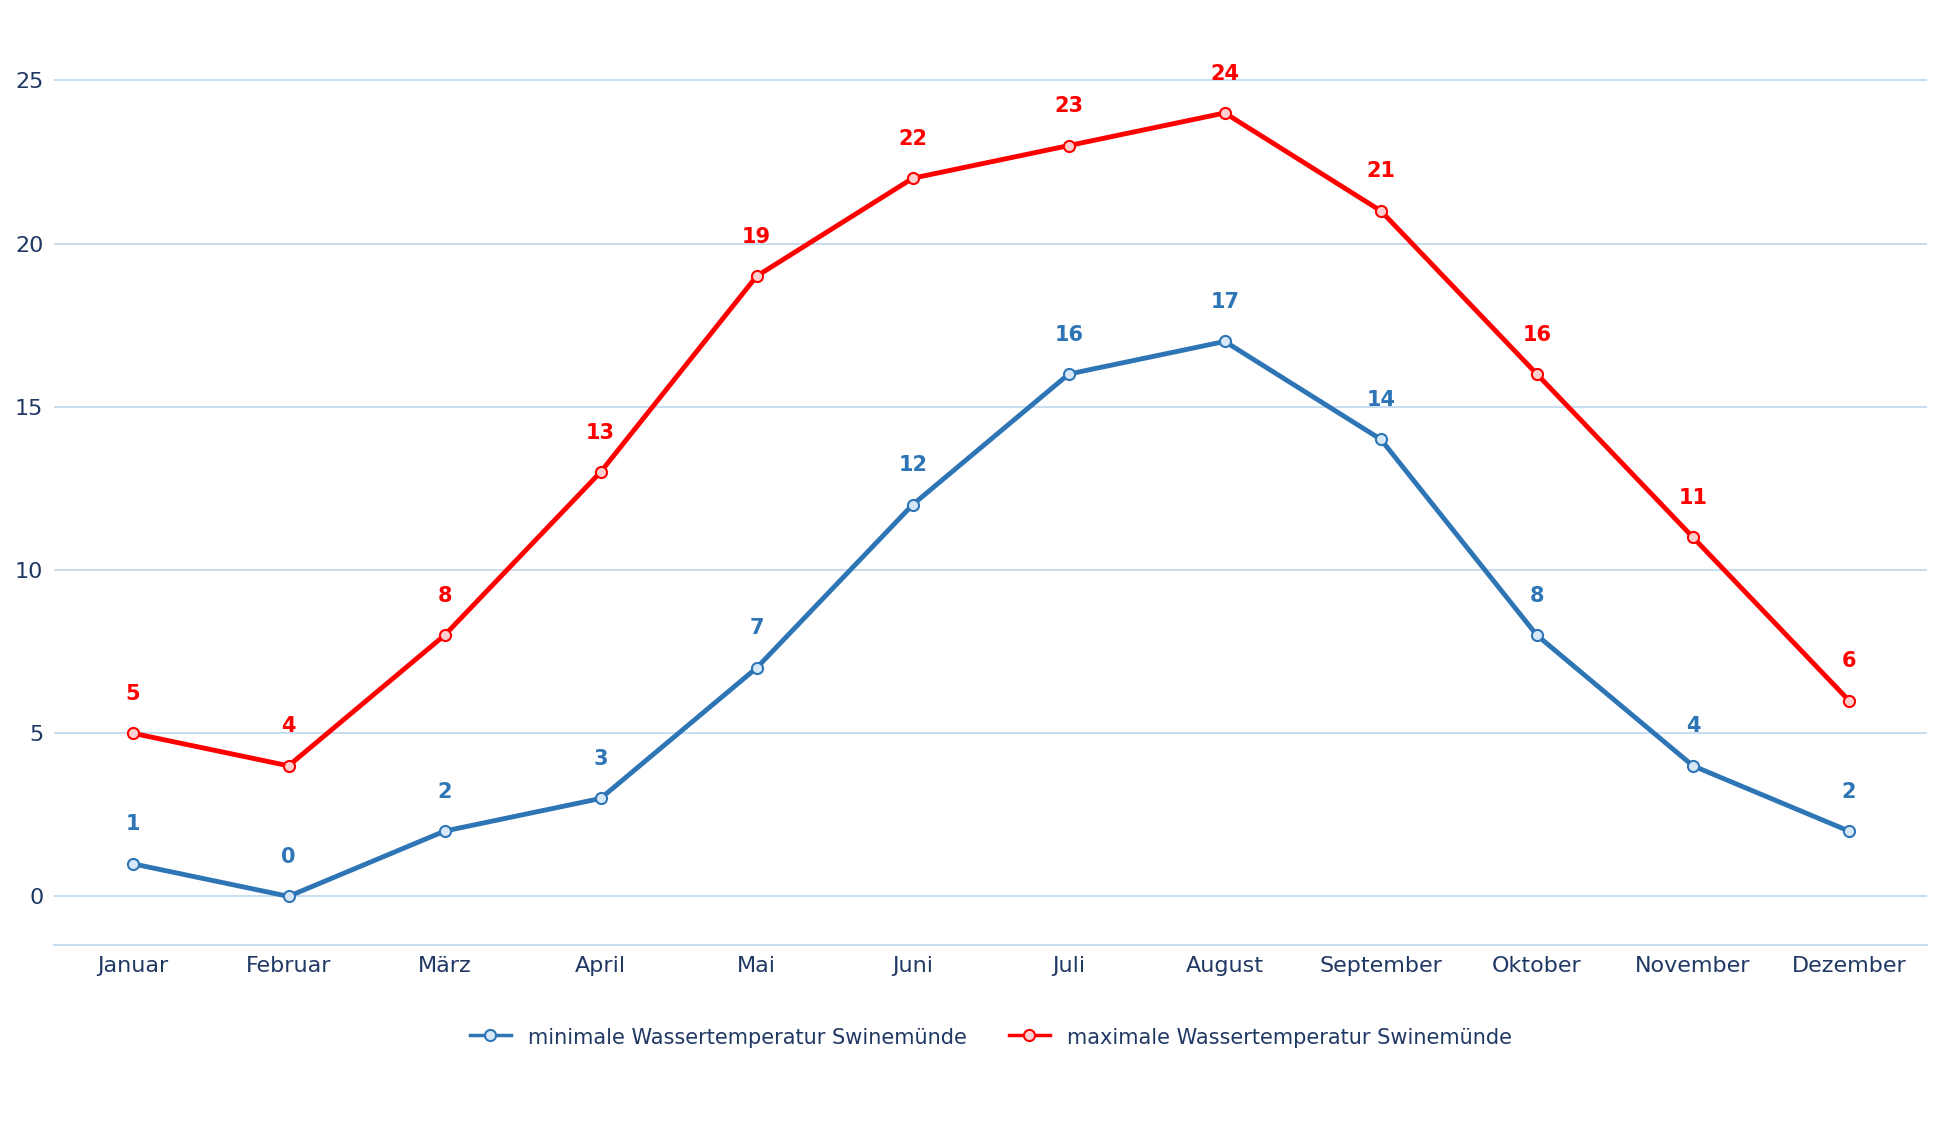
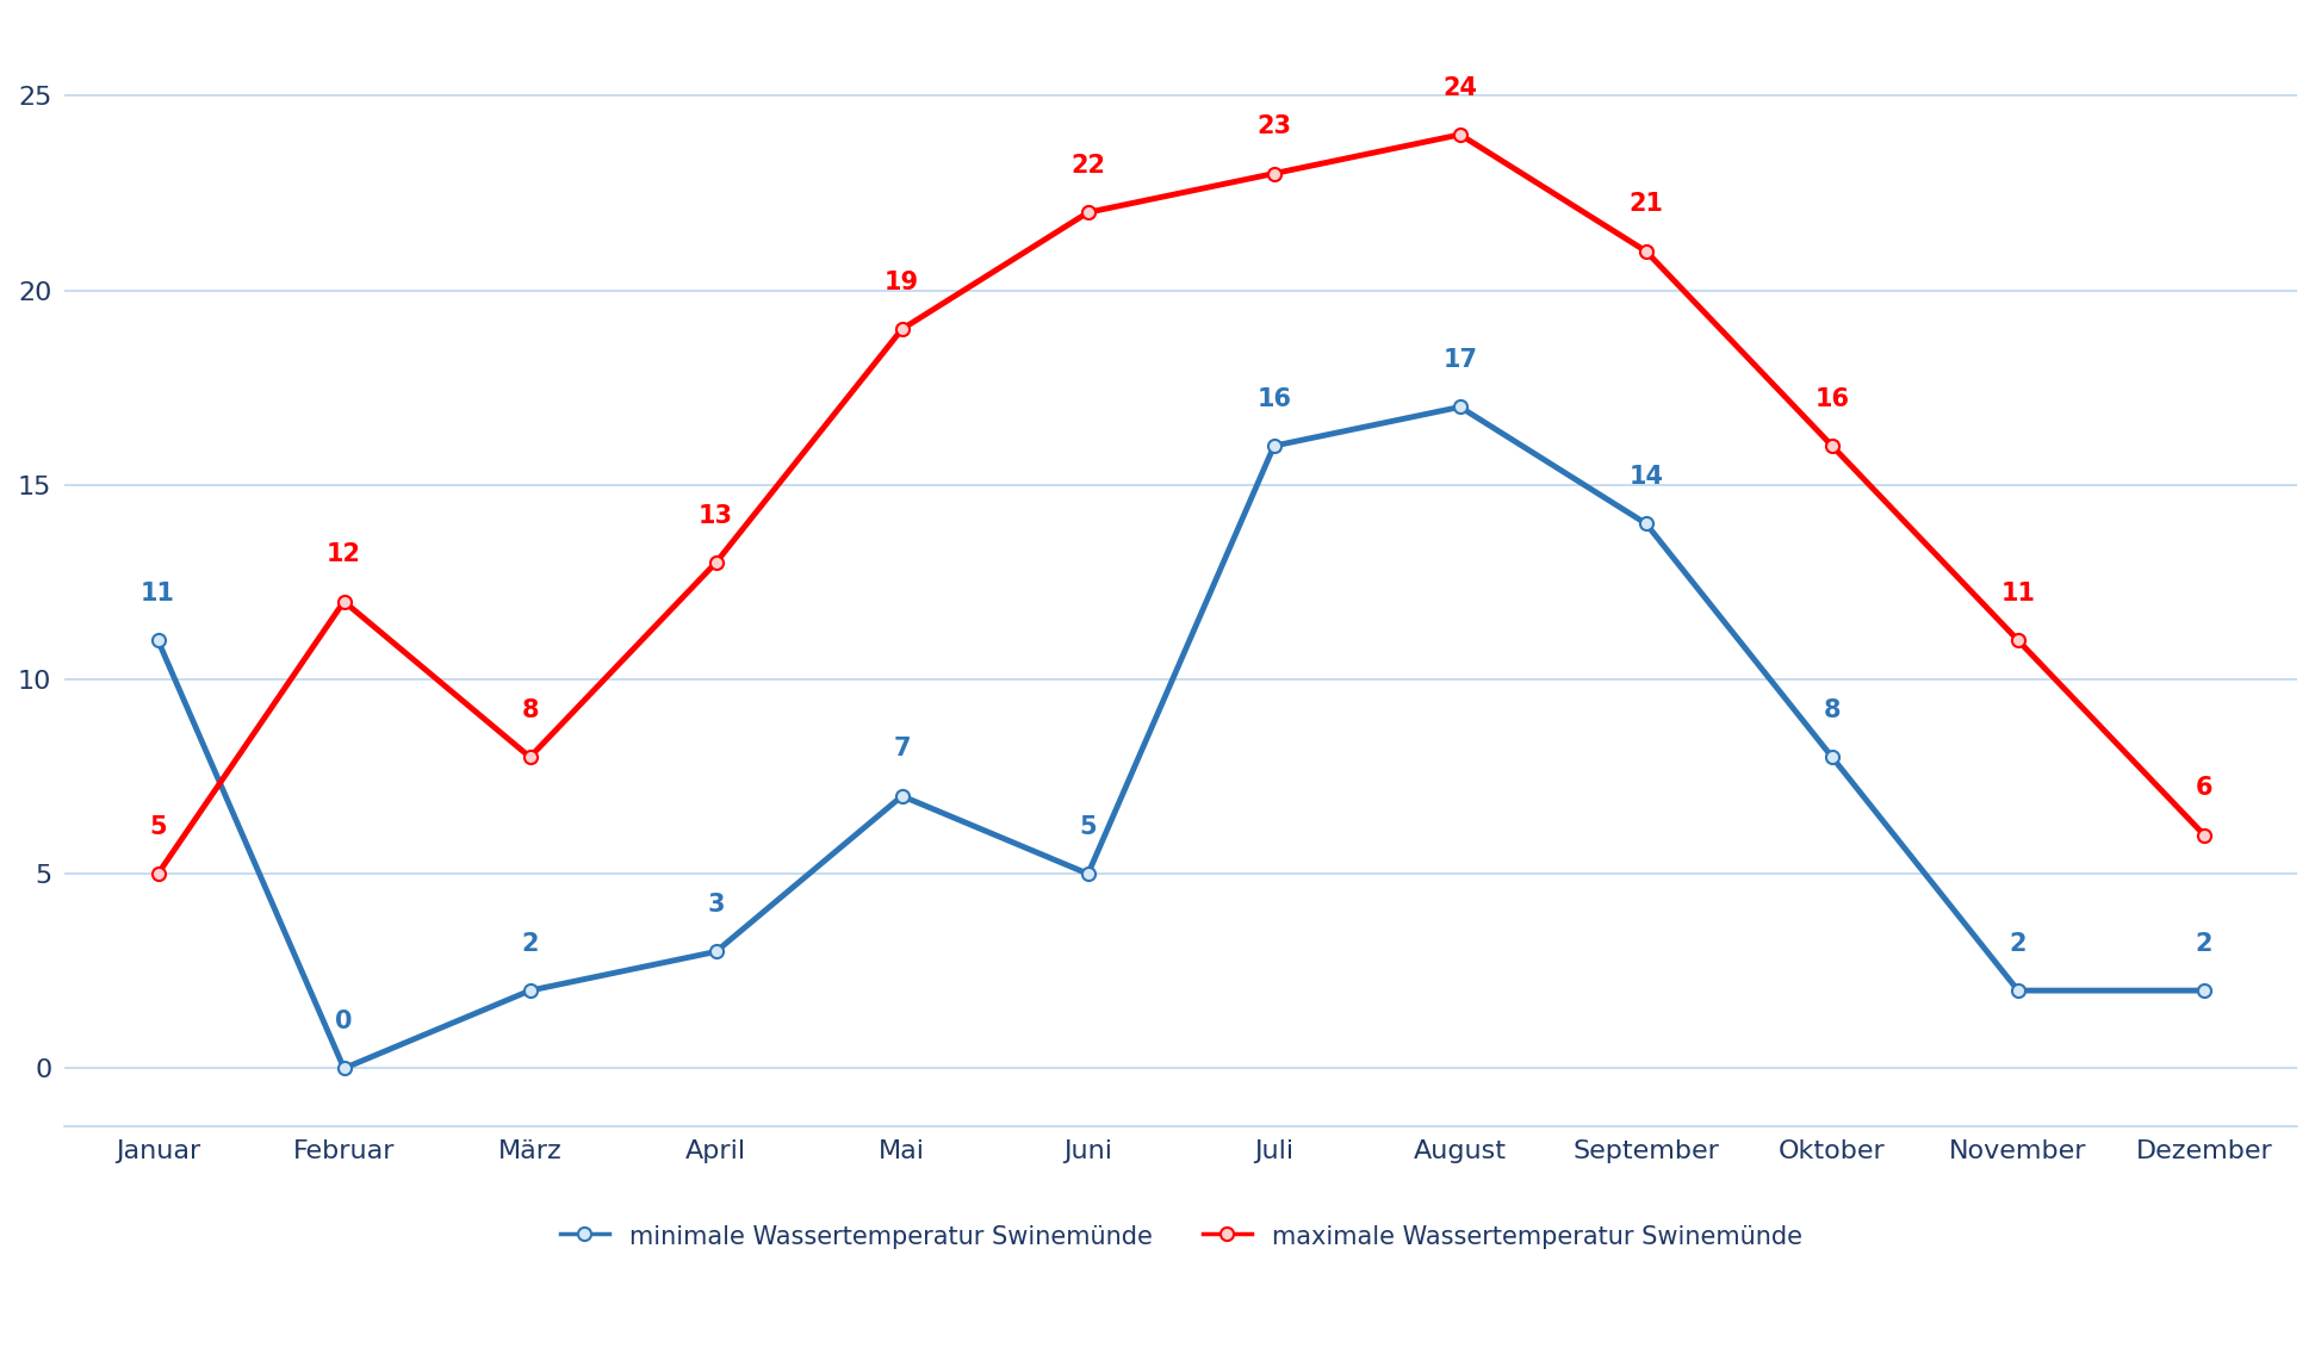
minimale Wassertemperatur Swinemünde/Januar: 1 -> 11
maximale Wassertemperatur Swinemünde/Februar: 4 -> 12
minimale Wassertemperatur Swinemünde/Juni: 12 -> 5
minimale Wassertemperatur Swinemünde/November: 4 -> 2
